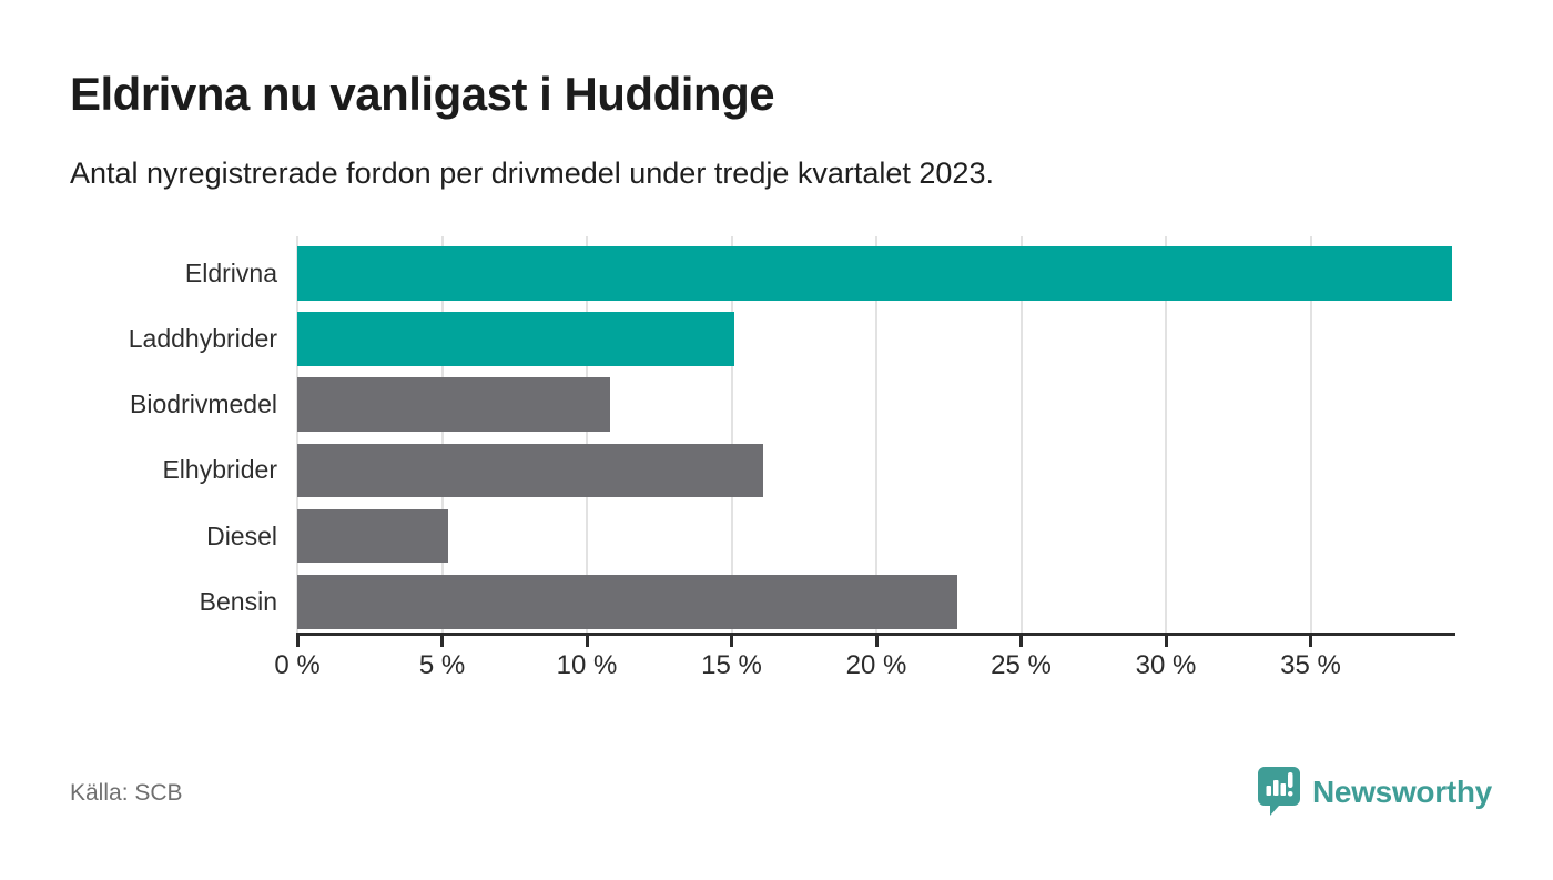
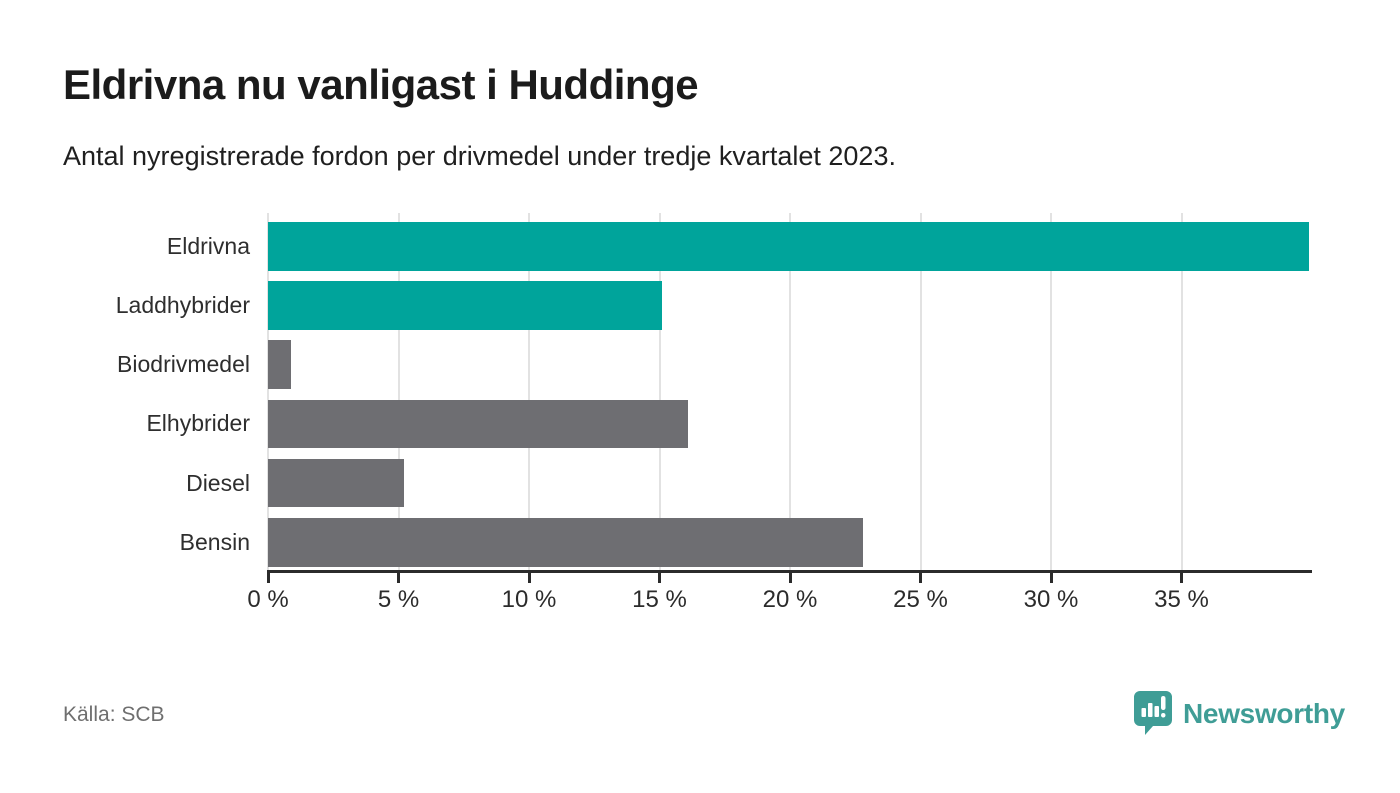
Biodrivmedel: 10.8% -> 0.9%
